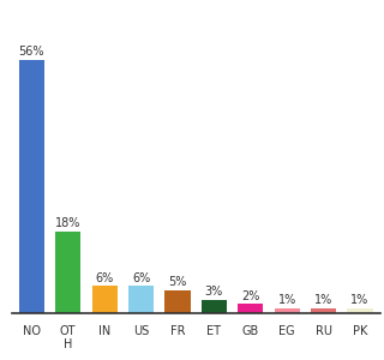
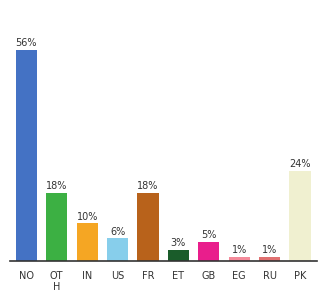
IN: 6% -> 10%
FR: 5% -> 18%
GB: 2% -> 5%
PK: 1% -> 24%
